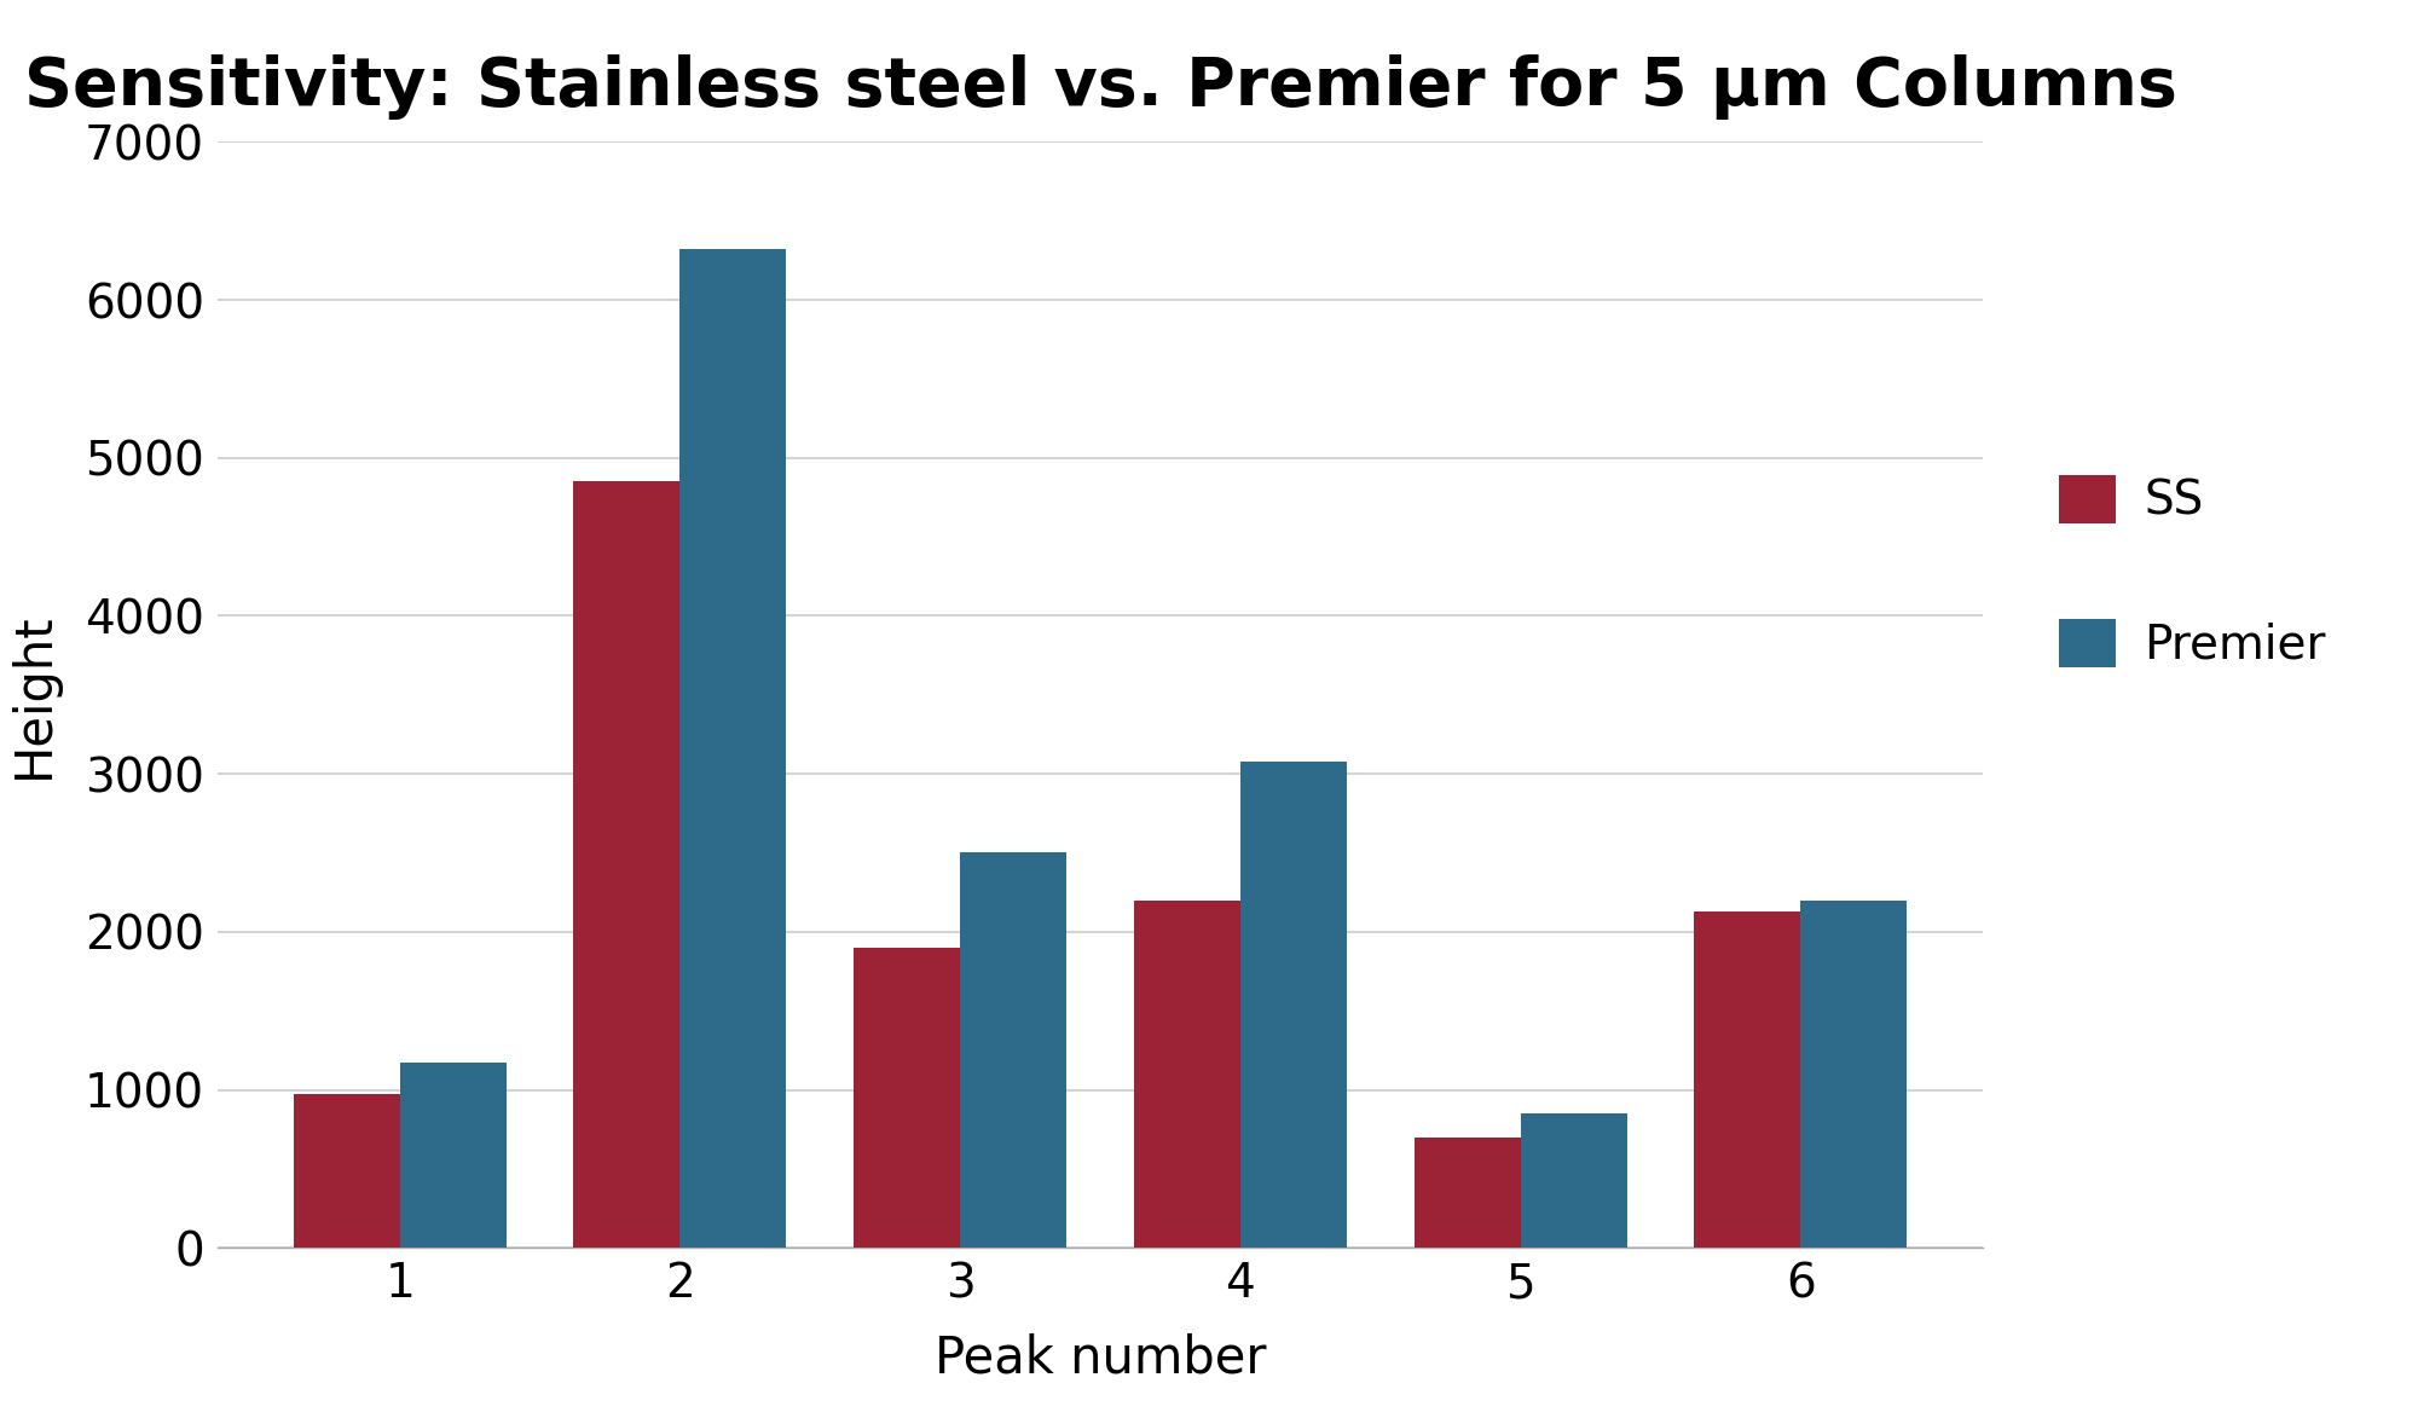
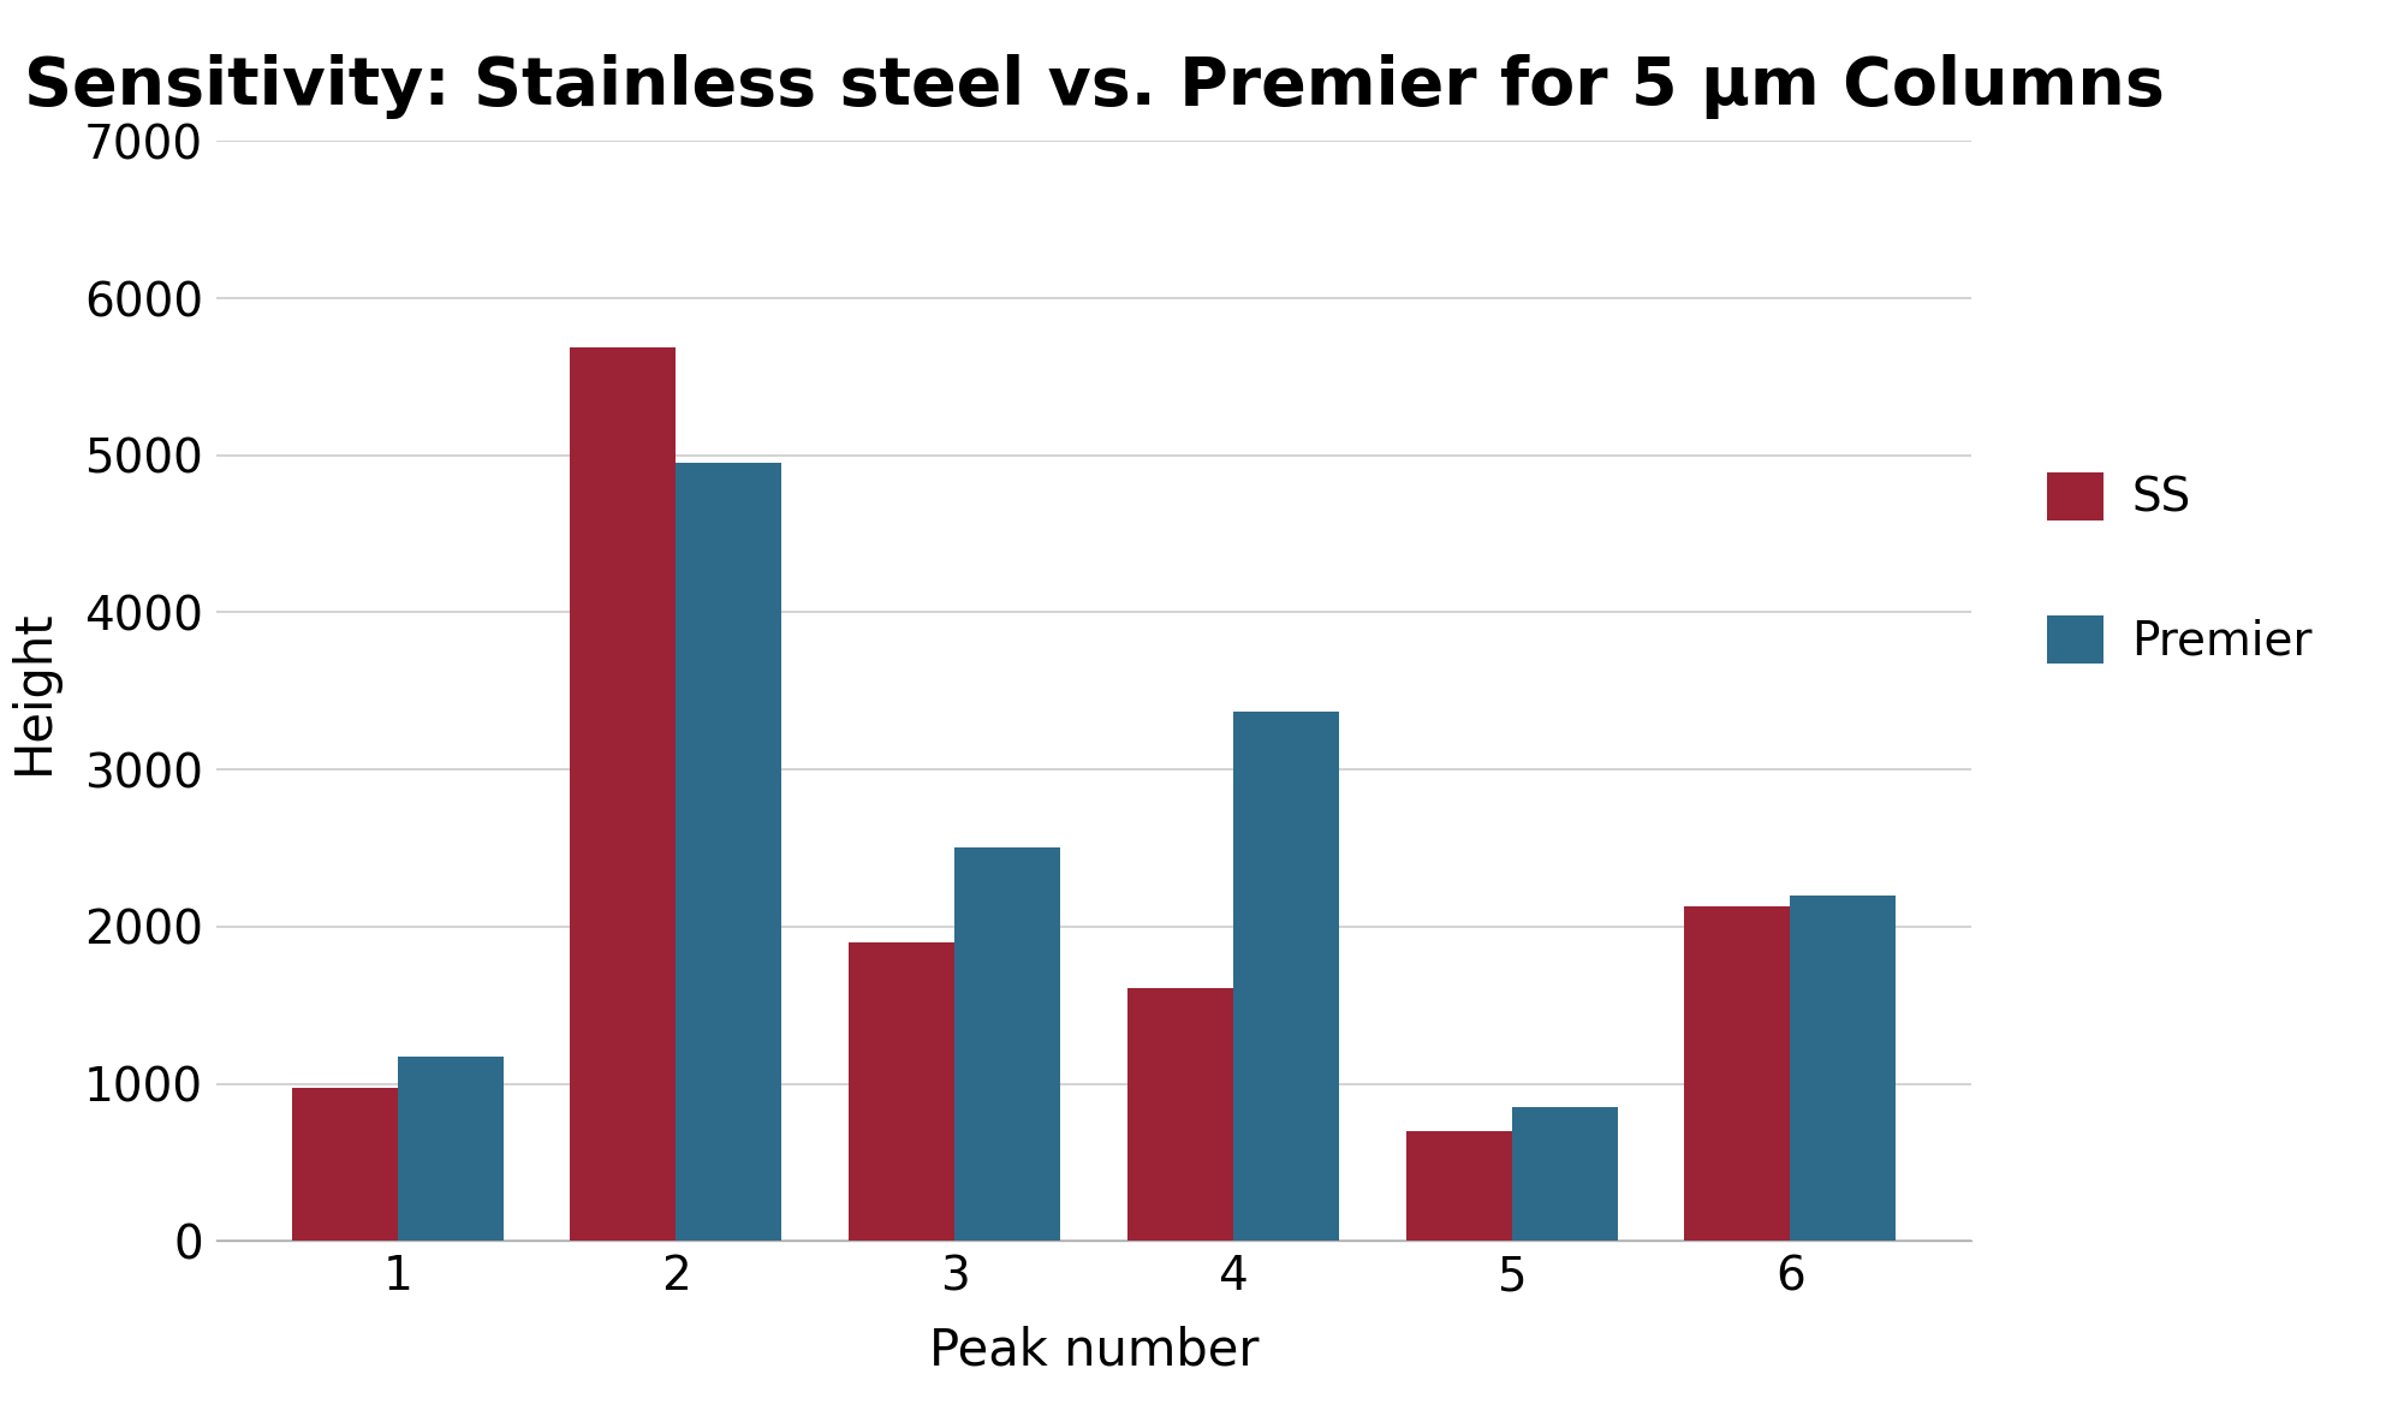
SS/2: 4850 -> 5690
Premier/2: 6320 -> 4950
SS/4: 2200 -> 1610
Premier/4: 3080 -> 3370
